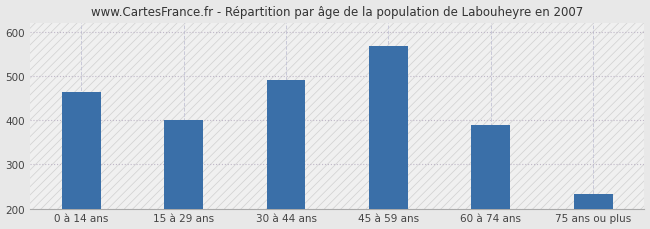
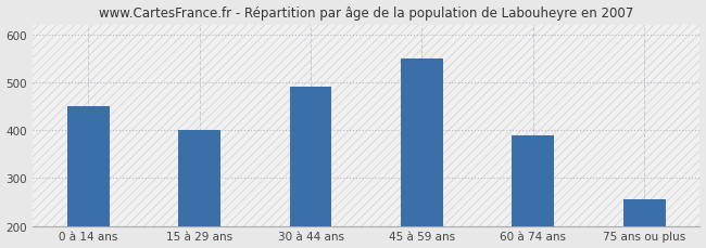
0 à 14 ans: 463 -> 450
45 à 59 ans: 568 -> 550
75 ans ou plus: 232 -> 255
